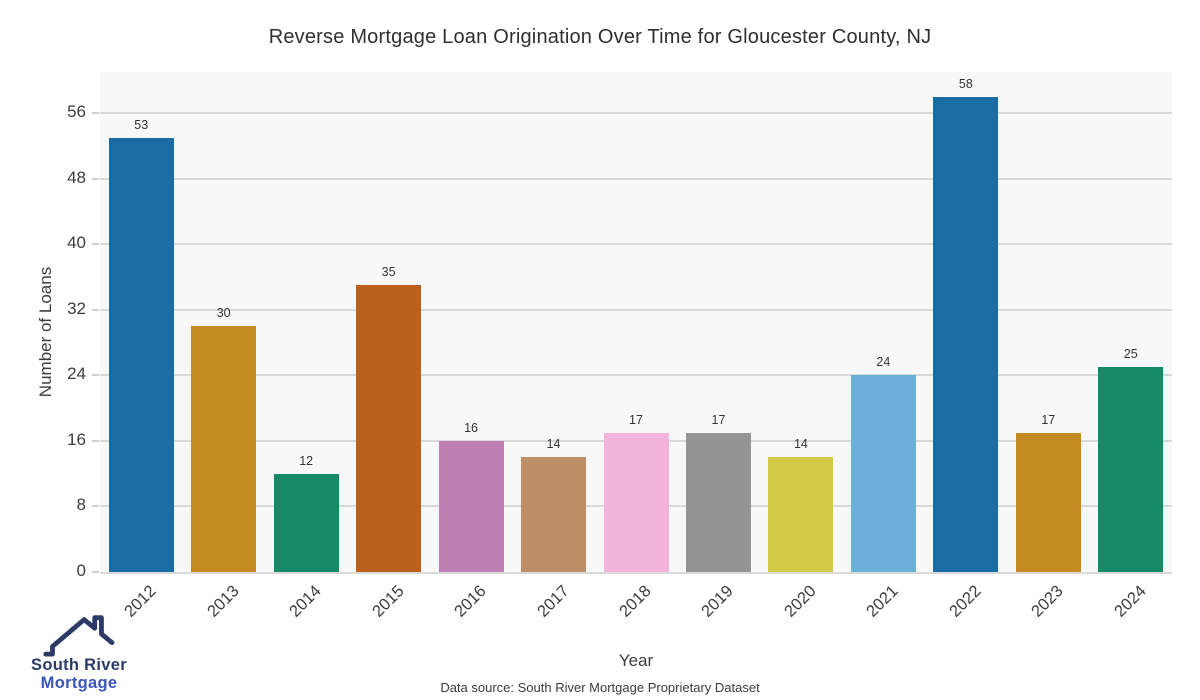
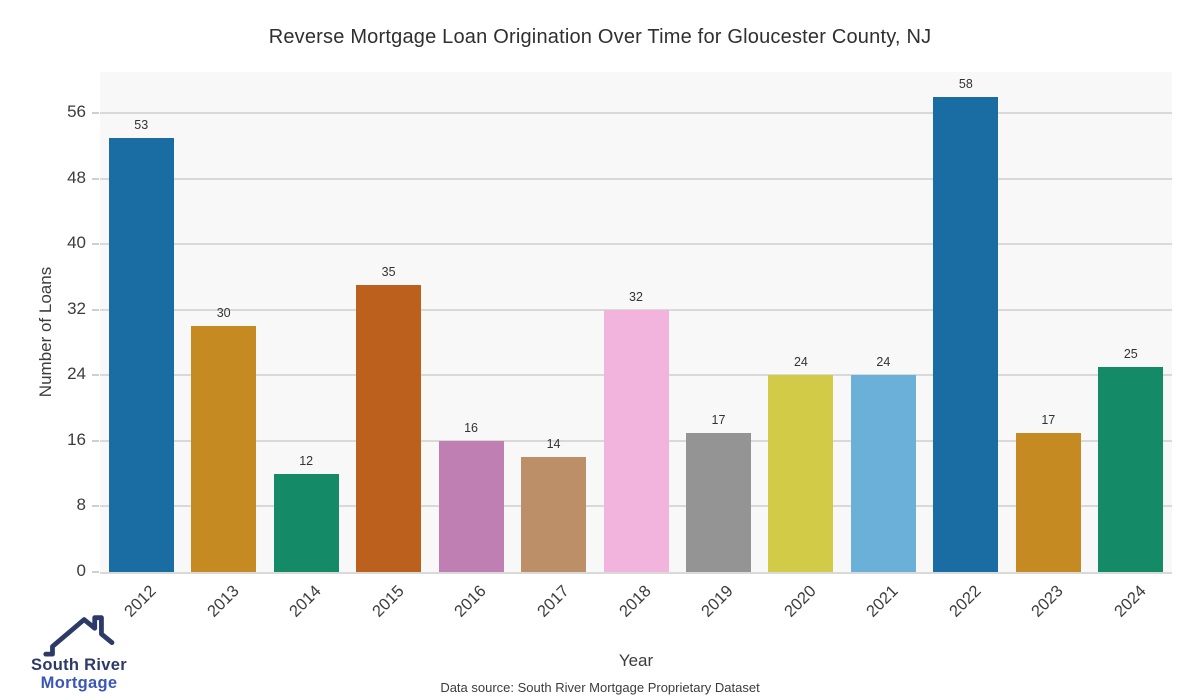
2018: 17 -> 32
2020: 14 -> 24
